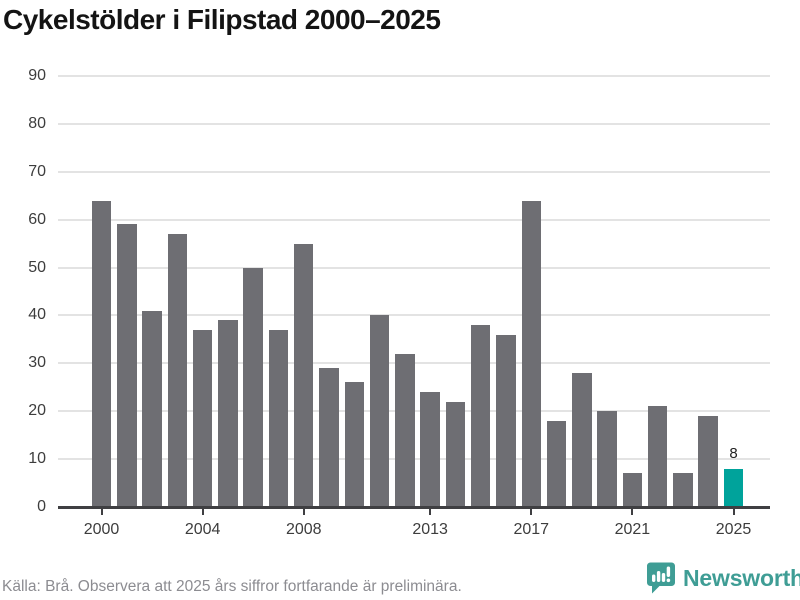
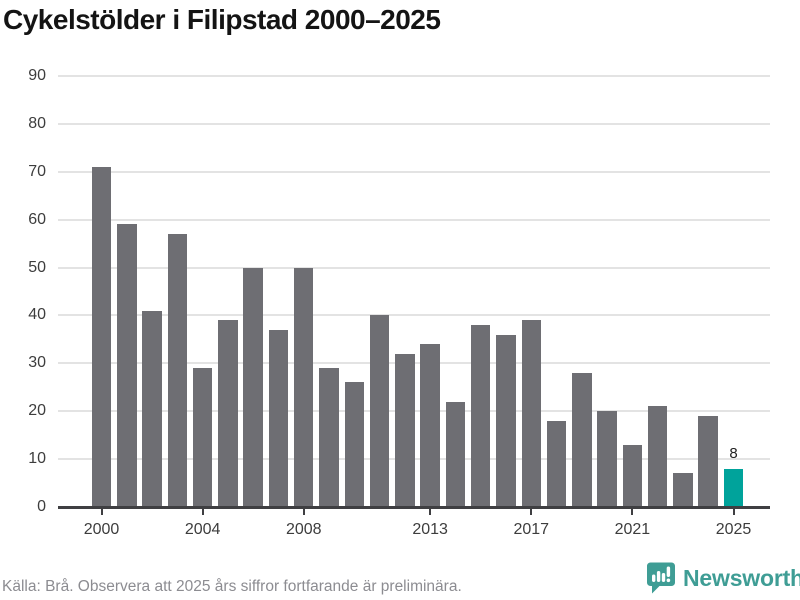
2000: 64 -> 71
2004: 37 -> 29
2008: 55 -> 50
2013: 24 -> 34
2017: 64 -> 39
2021: 7 -> 13
